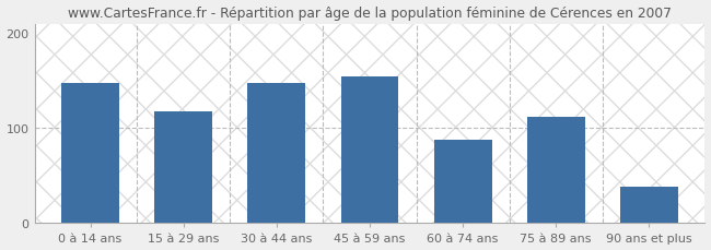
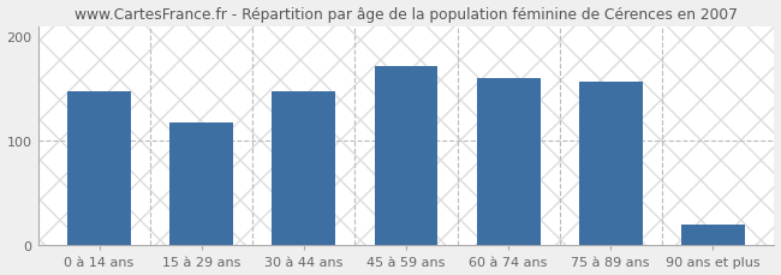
45 à 59 ans: 154 -> 172
60 à 74 ans: 88 -> 160
75 à 89 ans: 112 -> 157
90 ans et plus: 38 -> 20
